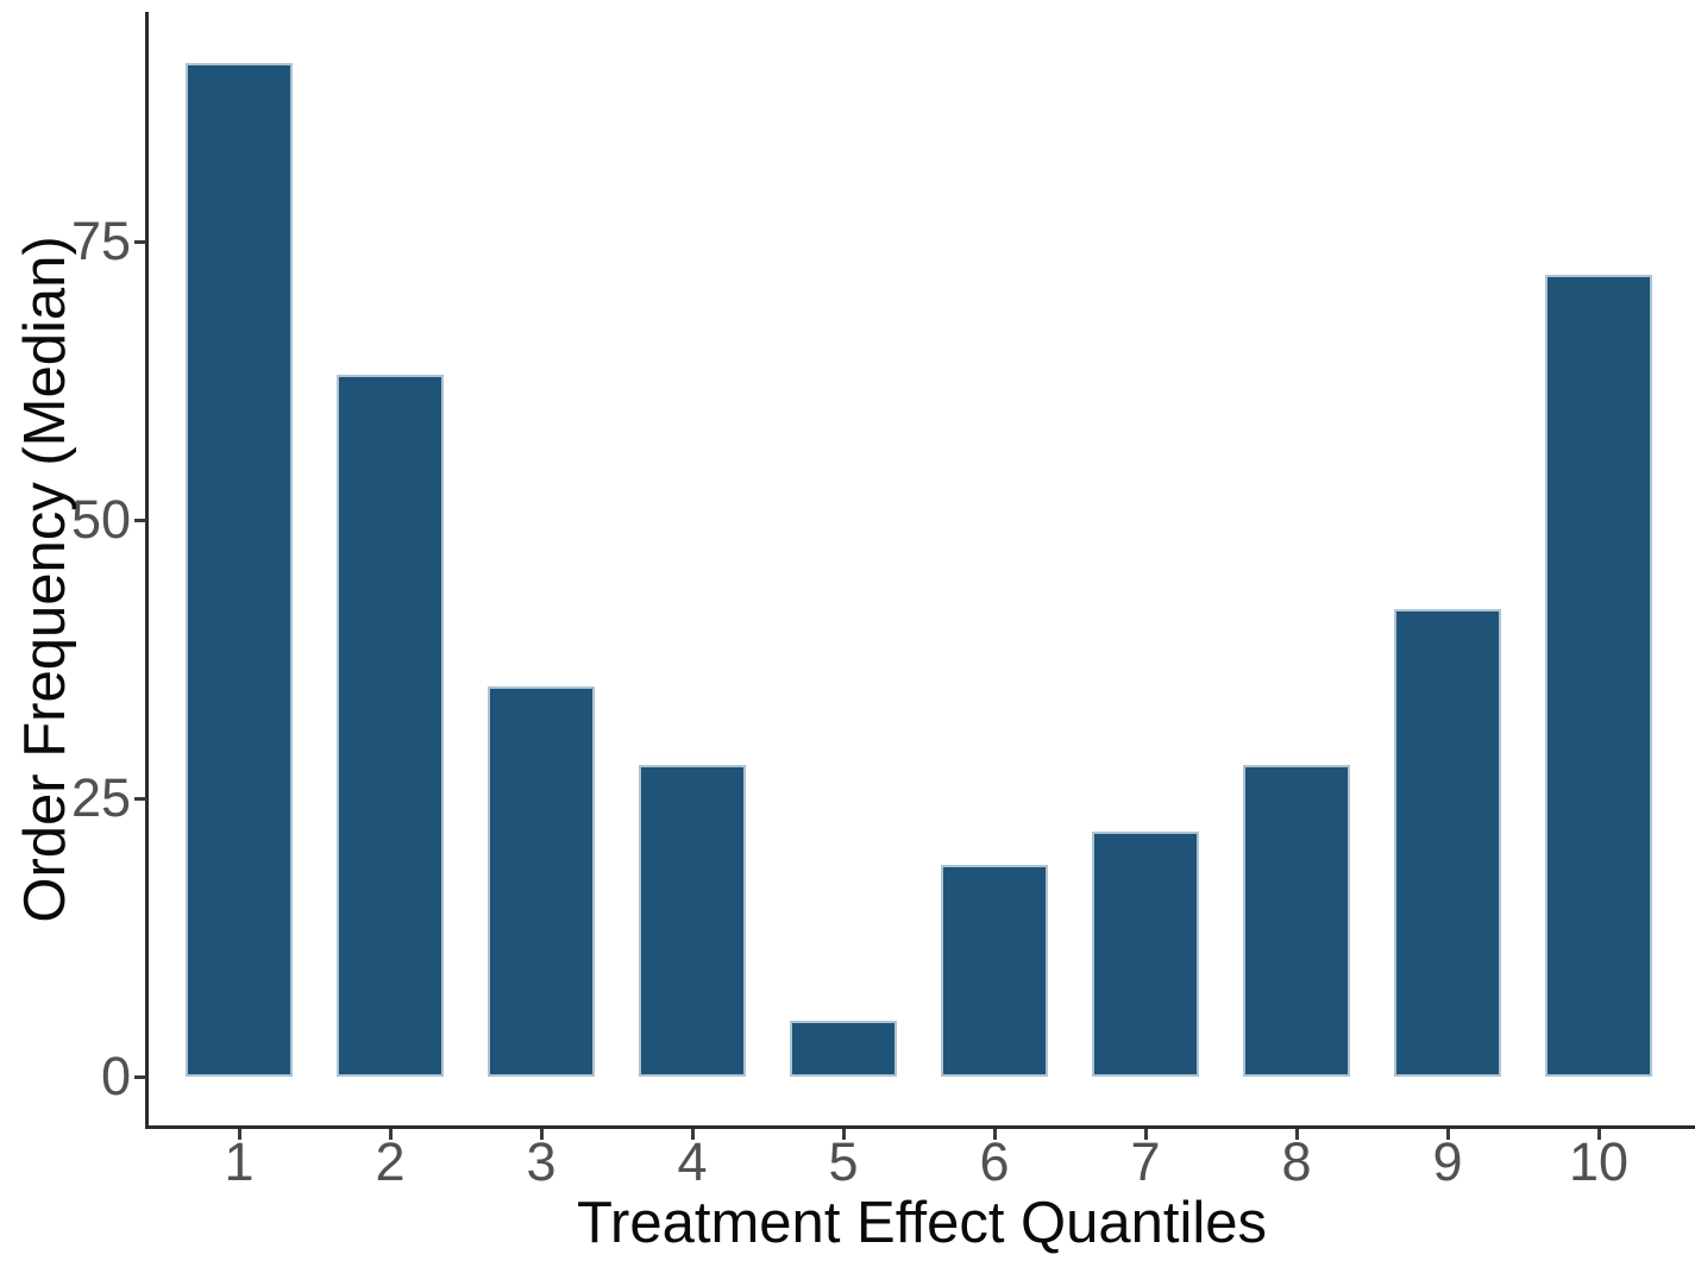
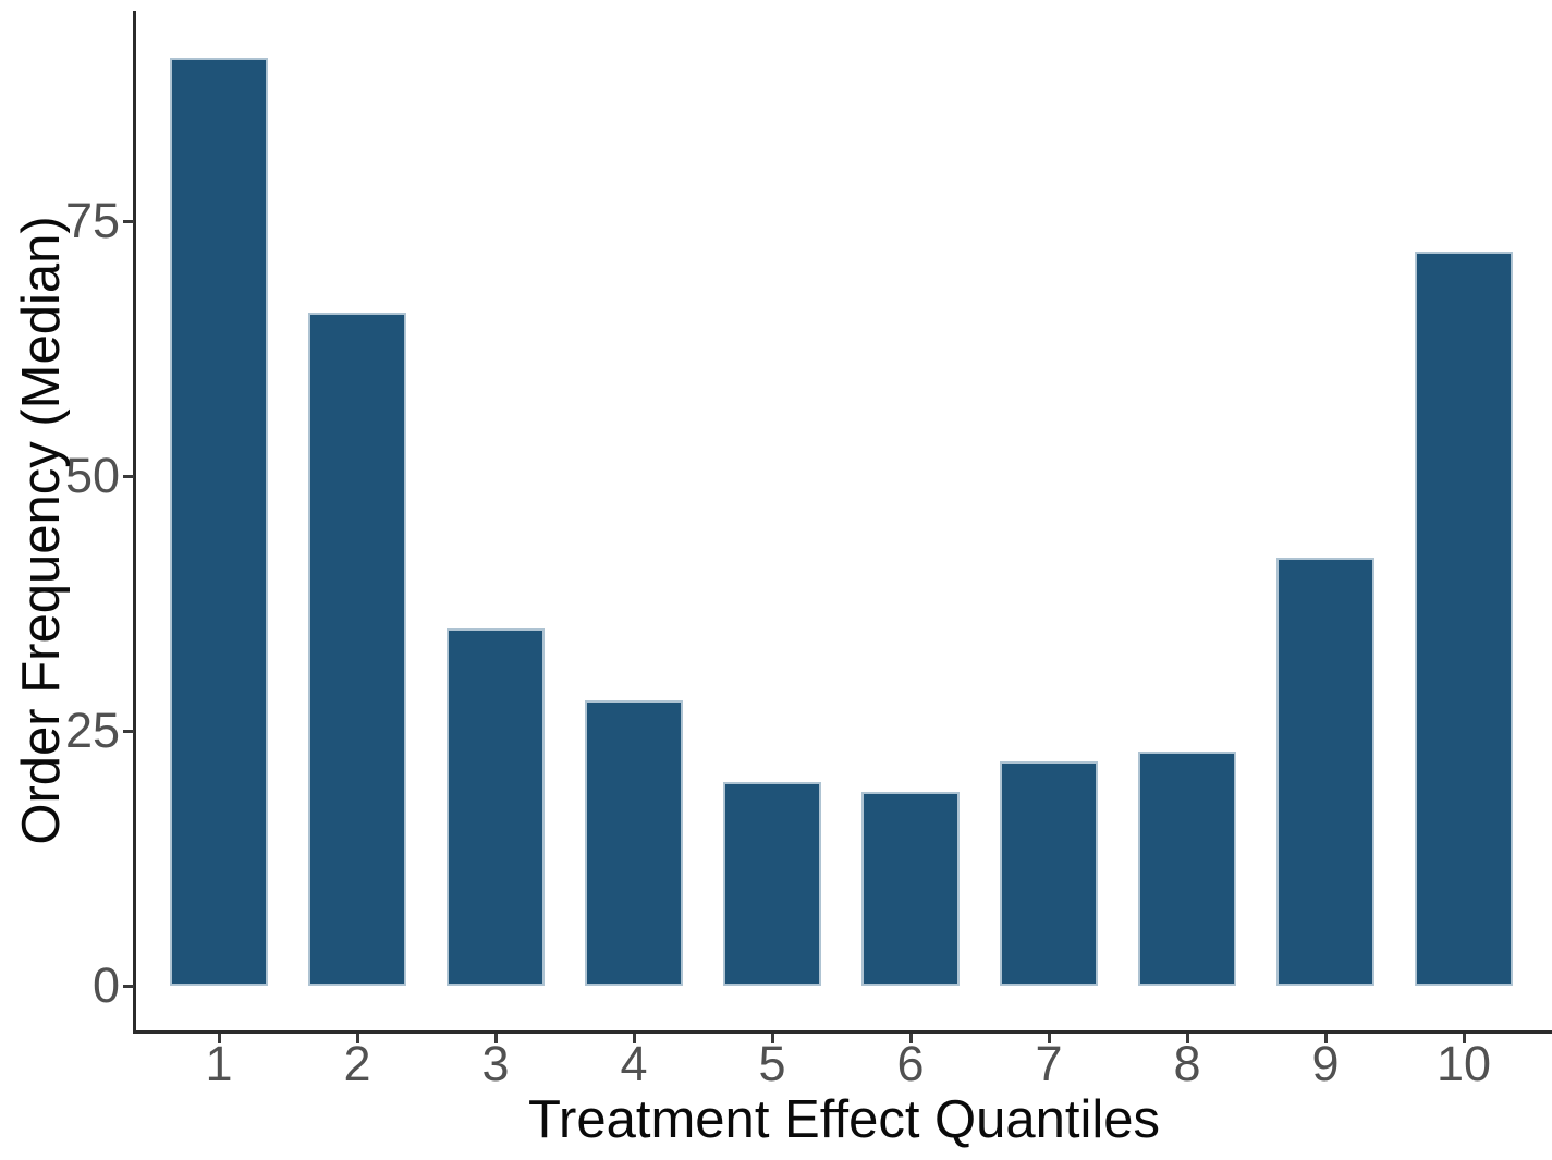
2: 63 -> 66
5: 5 -> 20
8: 28 -> 23
